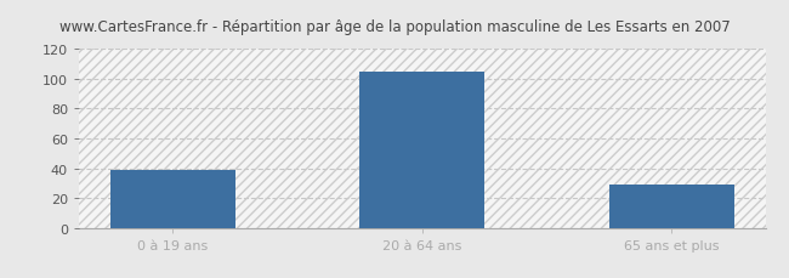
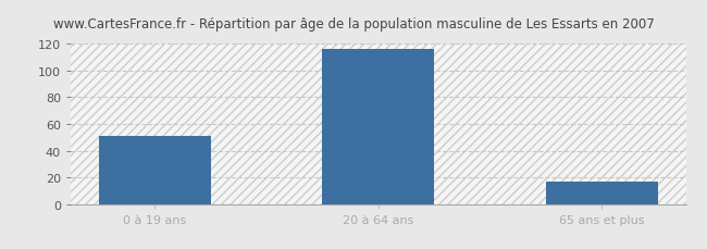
0 à 19 ans: 39 -> 51
20 à 64 ans: 105 -> 116
65 ans et plus: 29 -> 17
